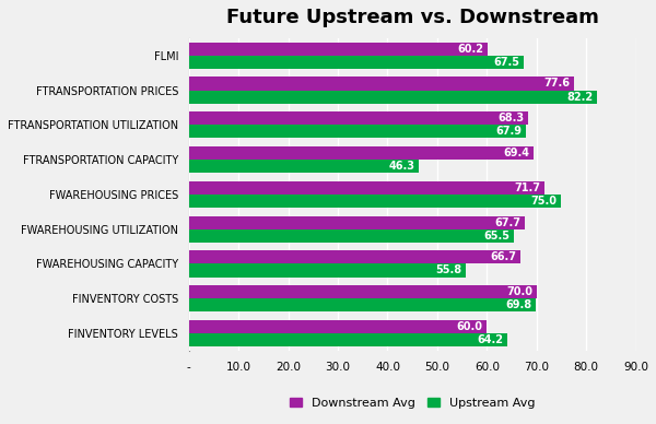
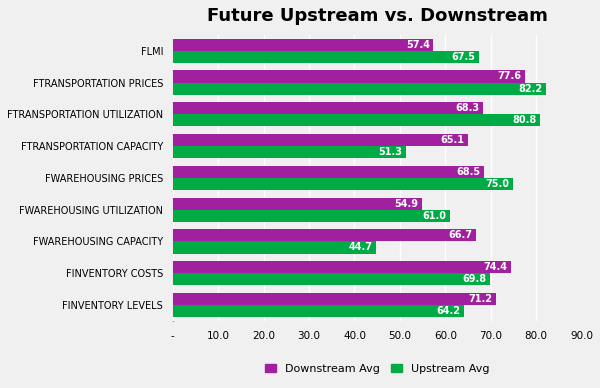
Downstream Avg/FLMI: 60.2 -> 57.4
Upstream Avg/FTRANSPORTATION UTILIZATION: 67.9 -> 80.8
Downstream Avg/FTRANSPORTATION CAPACITY: 69.4 -> 65.1
Upstream Avg/FTRANSPORTATION CAPACITY: 46.3 -> 51.3
Downstream Avg/FWAREHOUSING PRICES: 71.7 -> 68.5
Downstream Avg/FWAREHOUSING UTILIZATION: 67.7 -> 54.9
Upstream Avg/FWAREHOUSING UTILIZATION: 65.5 -> 61.0
Upstream Avg/FWAREHOUSING CAPACITY: 55.8 -> 44.7
Downstream Avg/FINVENTORY COSTS: 70.0 -> 74.4
Downstream Avg/FINVENTORY LEVELS: 60.0 -> 71.2
